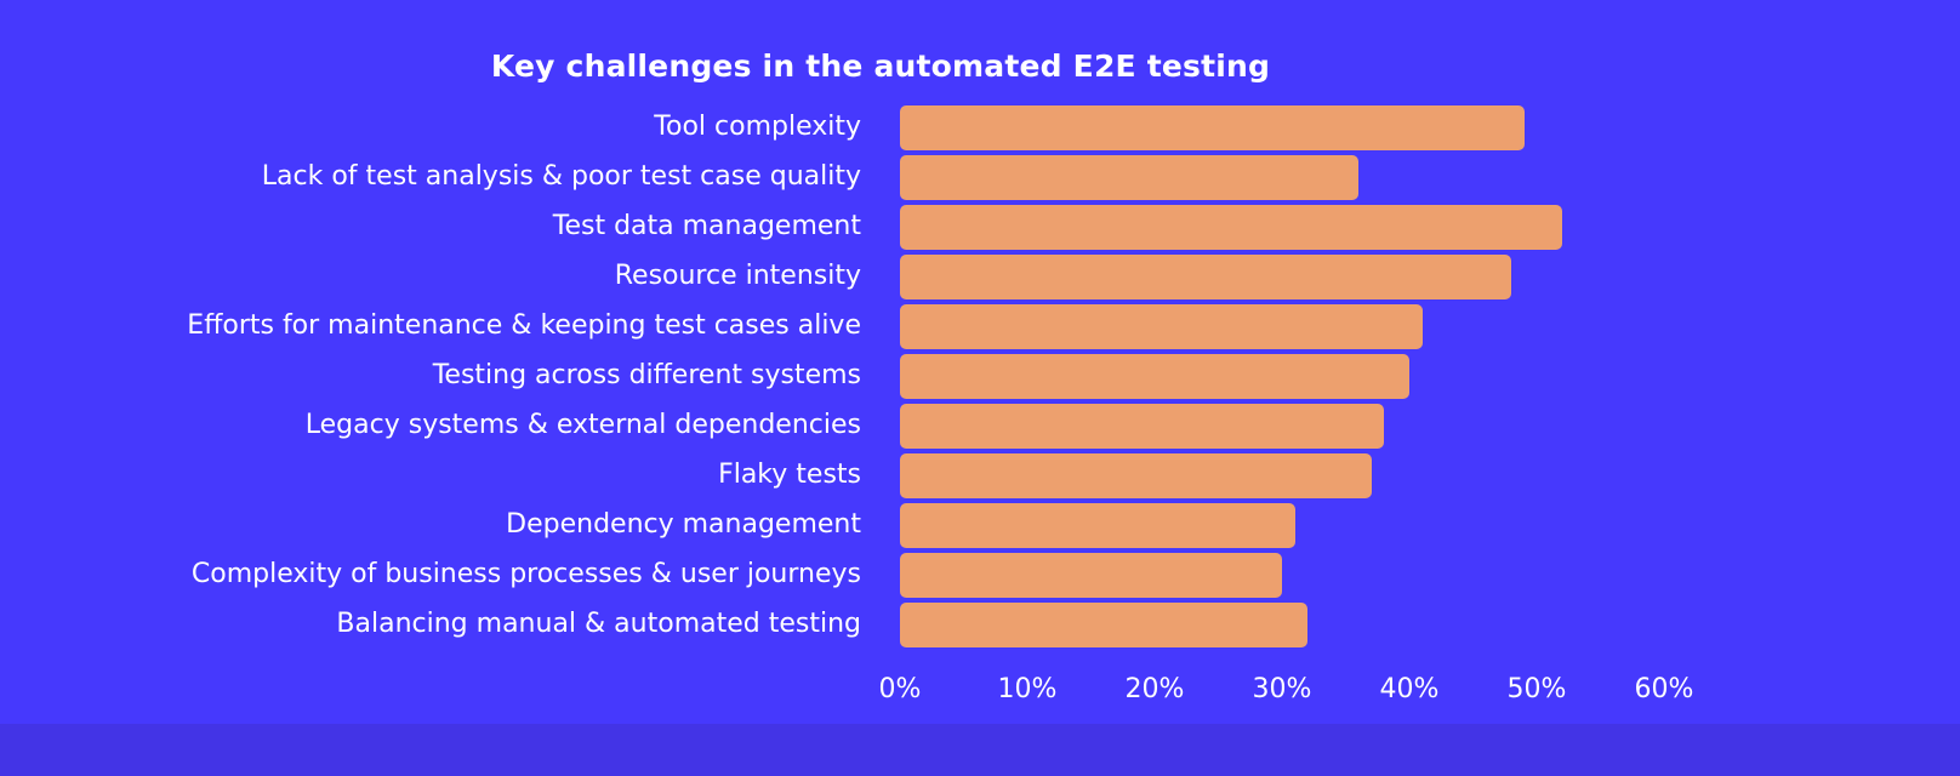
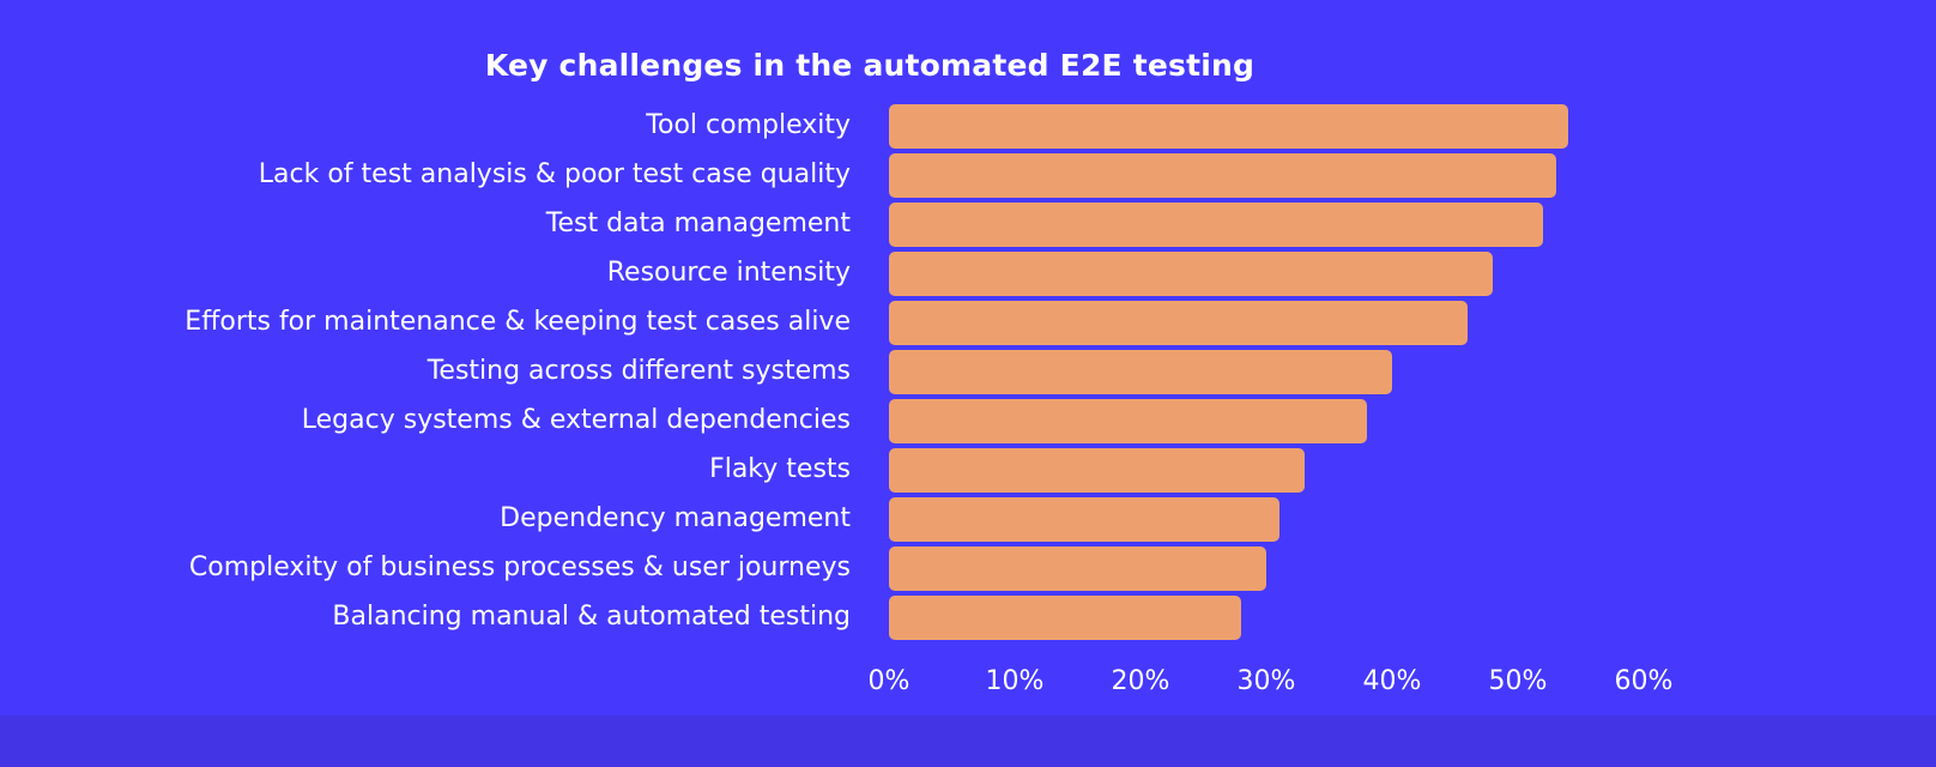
Tool complexity: 49% -> 54%
Lack of test analysis & poor test case quality: 36% -> 53%
Efforts for maintenance & keeping test cases alive: 41% -> 46%
Flaky tests: 37% -> 33%
Balancing manual & automated testing: 32% -> 28%
